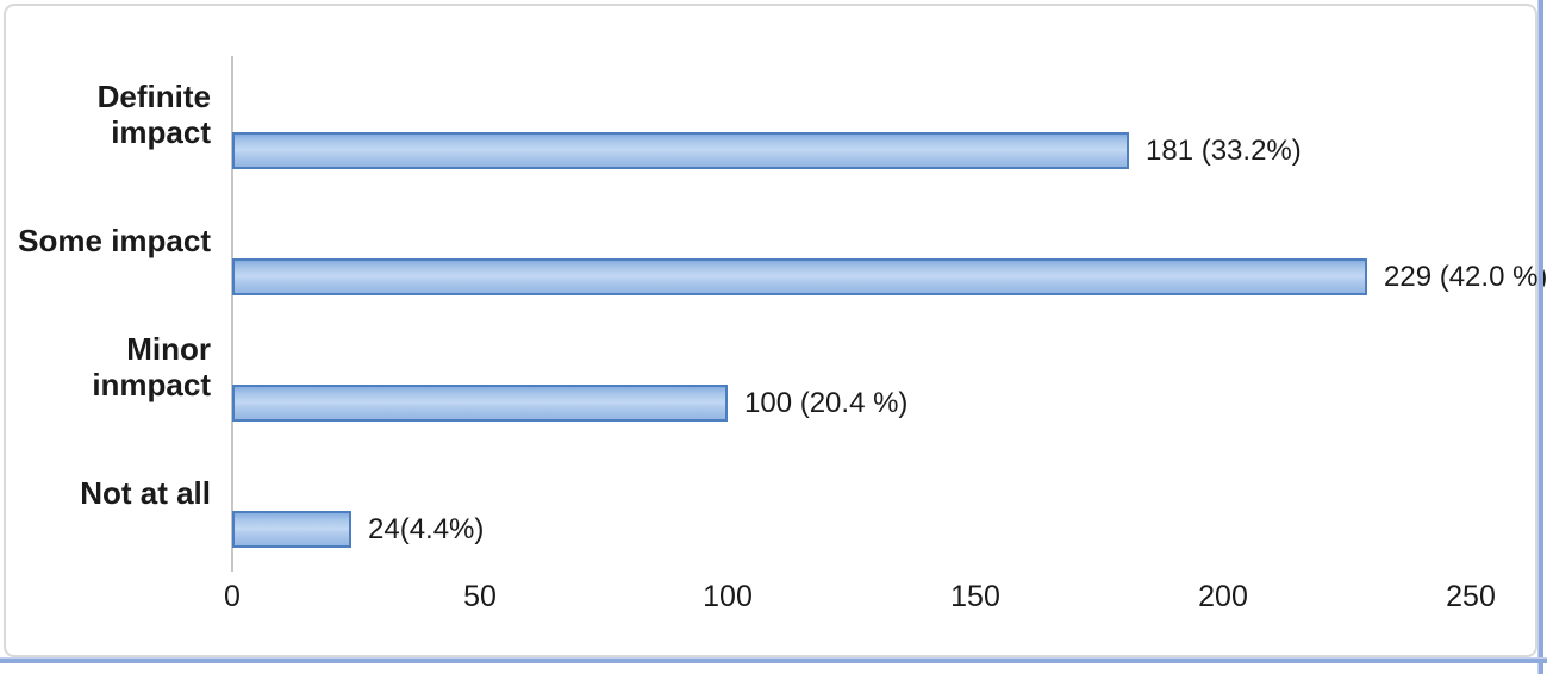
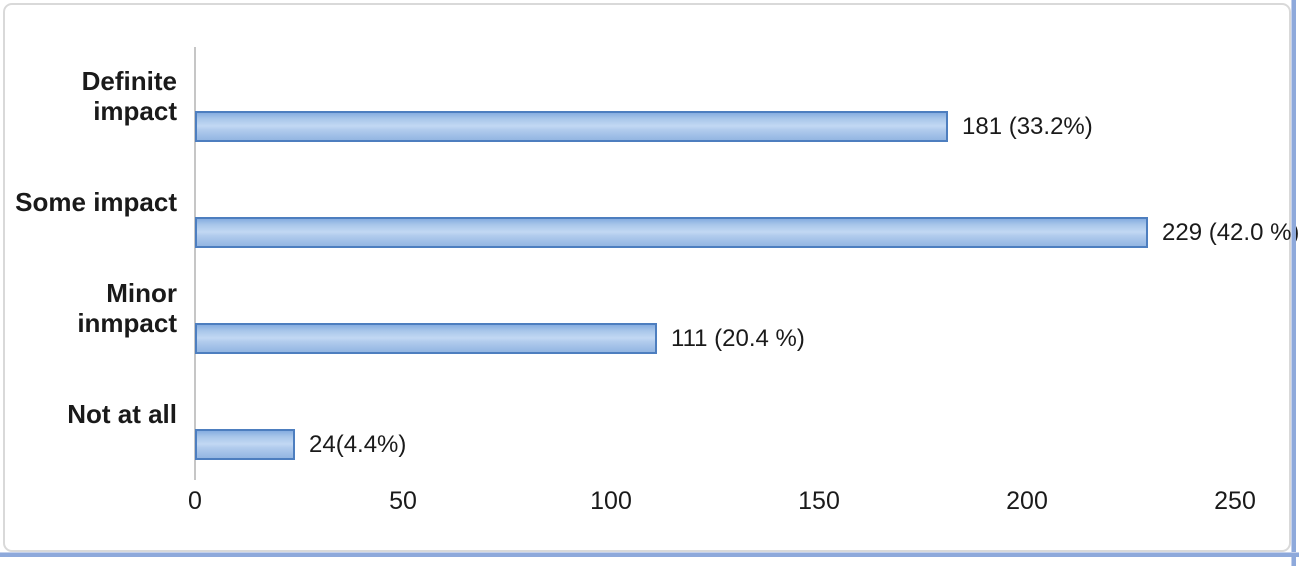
Minor inmpact: 100 -> 111
